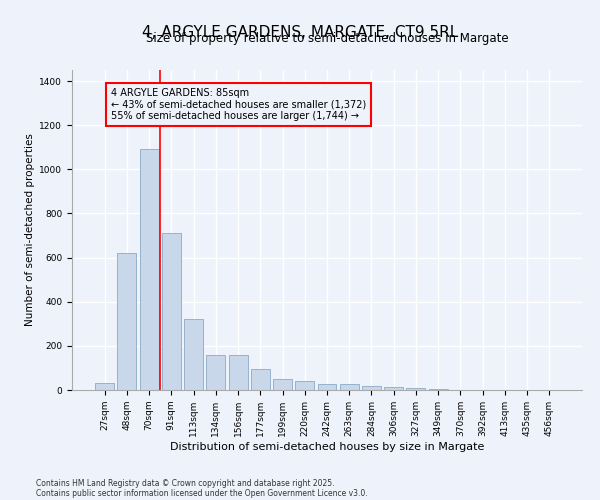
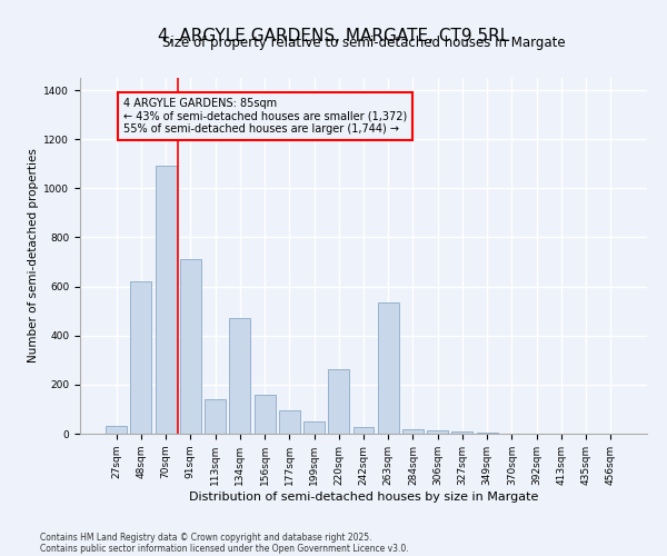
113sqm: 320 -> 140
134sqm: 160 -> 470
220sqm: 40 -> 265
263sqm: 25 -> 535
